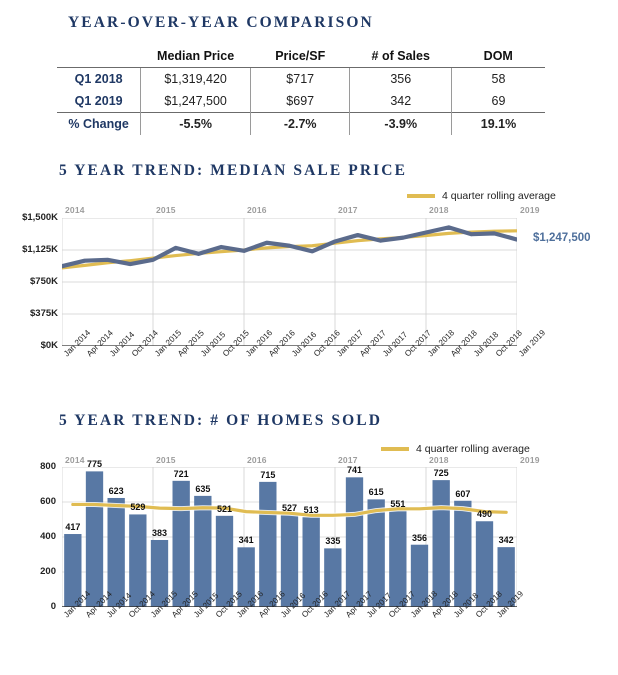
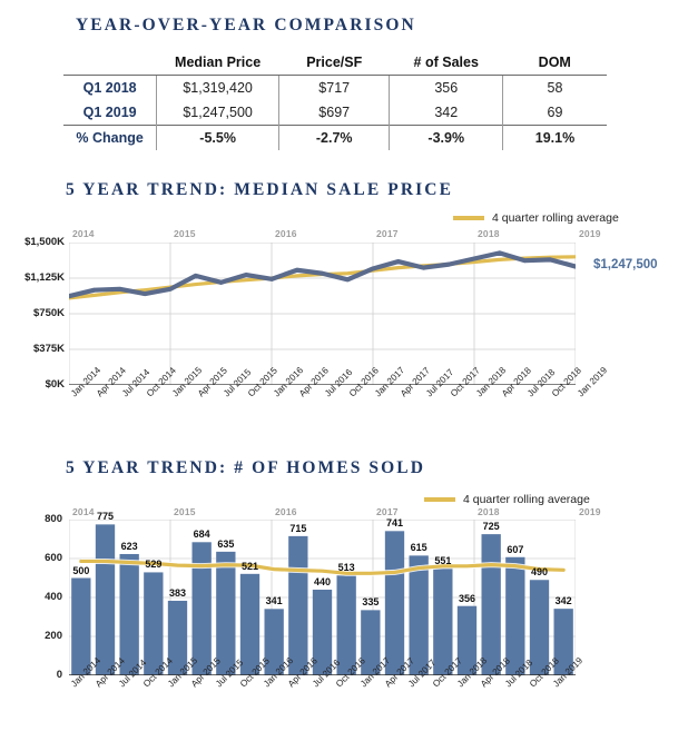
5 YEAR TREND: # OF HOMES SOLD/Jan 2014: 417 -> 500
5 YEAR TREND: # OF HOMES SOLD/Apr 2015: 721 -> 684
5 YEAR TREND: # OF HOMES SOLD/Jul 2016: 527 -> 440
